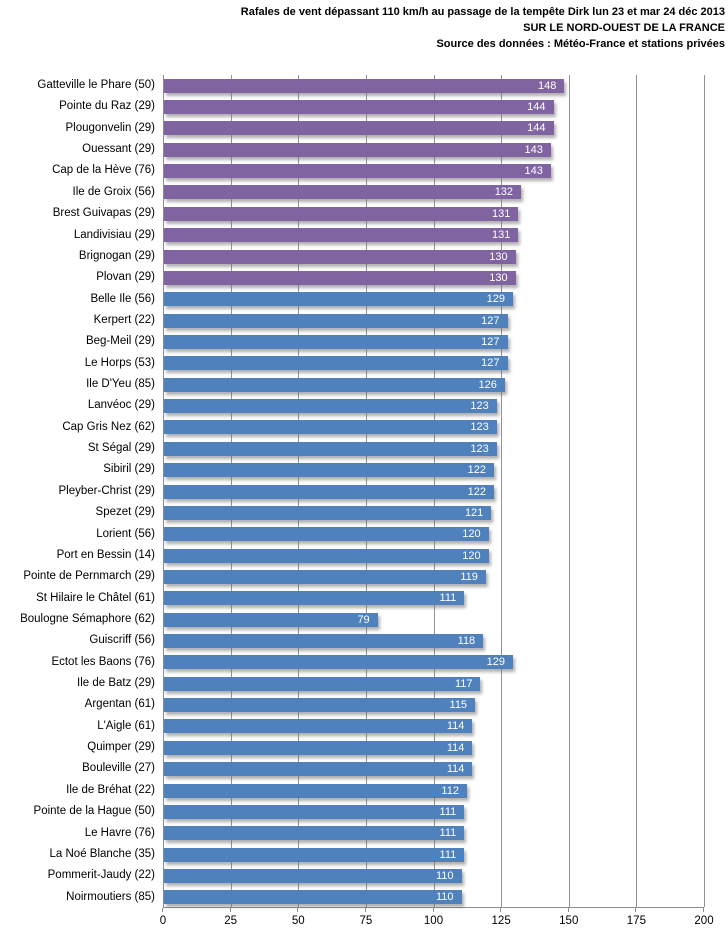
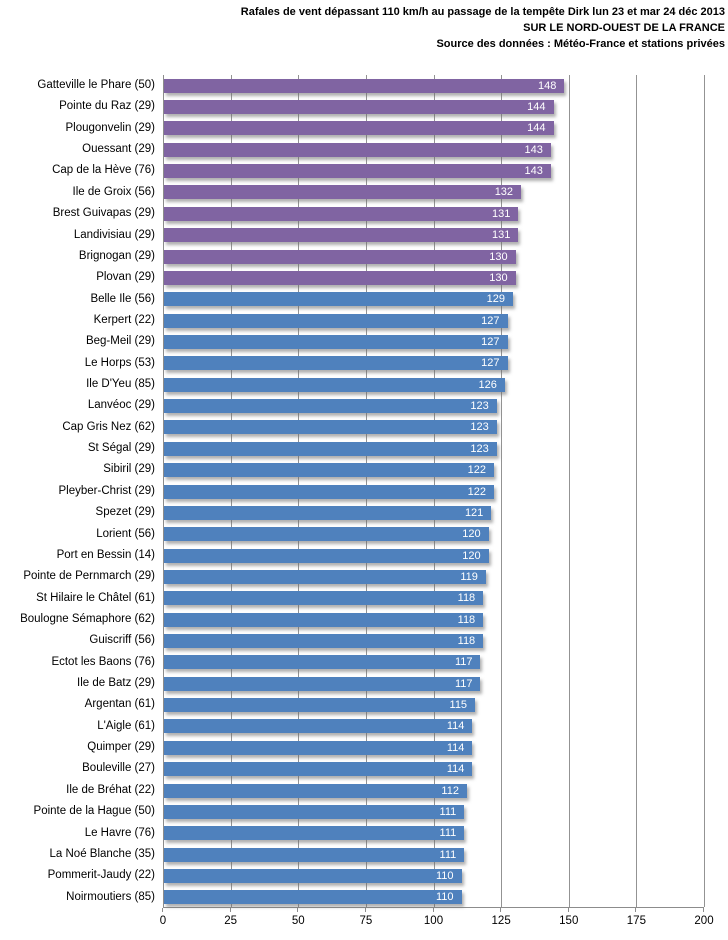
St Hilaire le Châtel (61): 111 -> 118
Boulogne Sémaphore (62): 79 -> 118
Ectot les Baons (76): 129 -> 117
